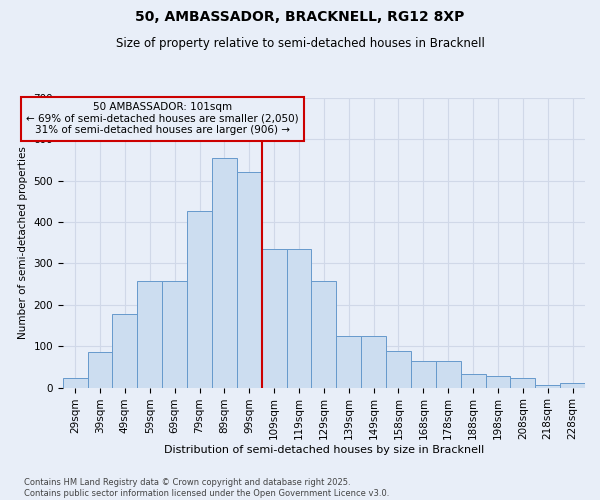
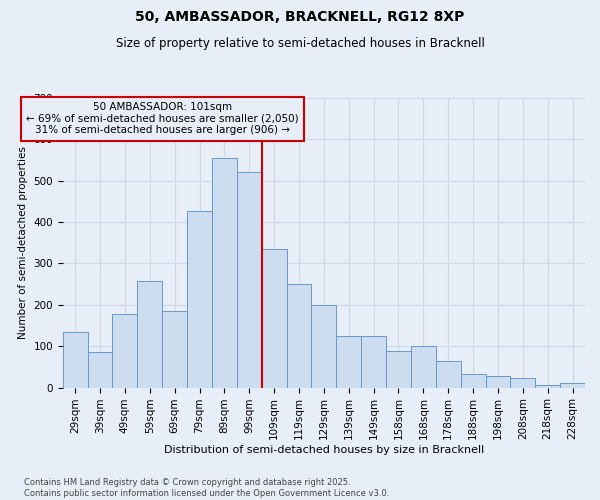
29sqm: 22 -> 135
69sqm: 258 -> 185
119sqm: 335 -> 250
129sqm: 258 -> 200
168sqm: 65 -> 100
